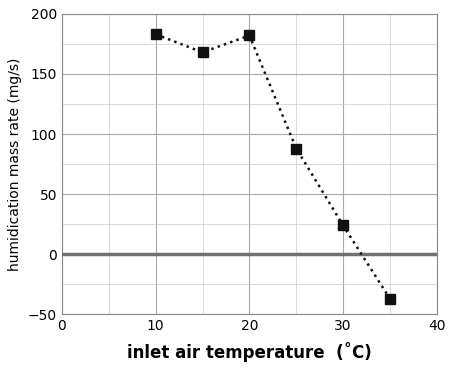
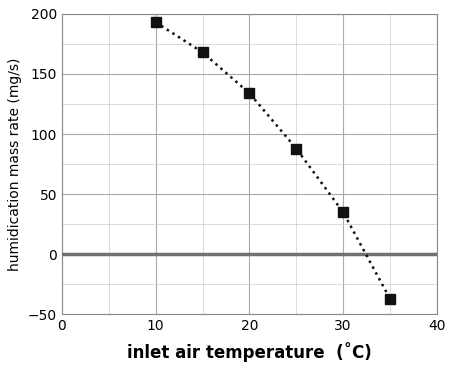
10: 183 -> 193
20: 182 -> 134
30: 24 -> 35
